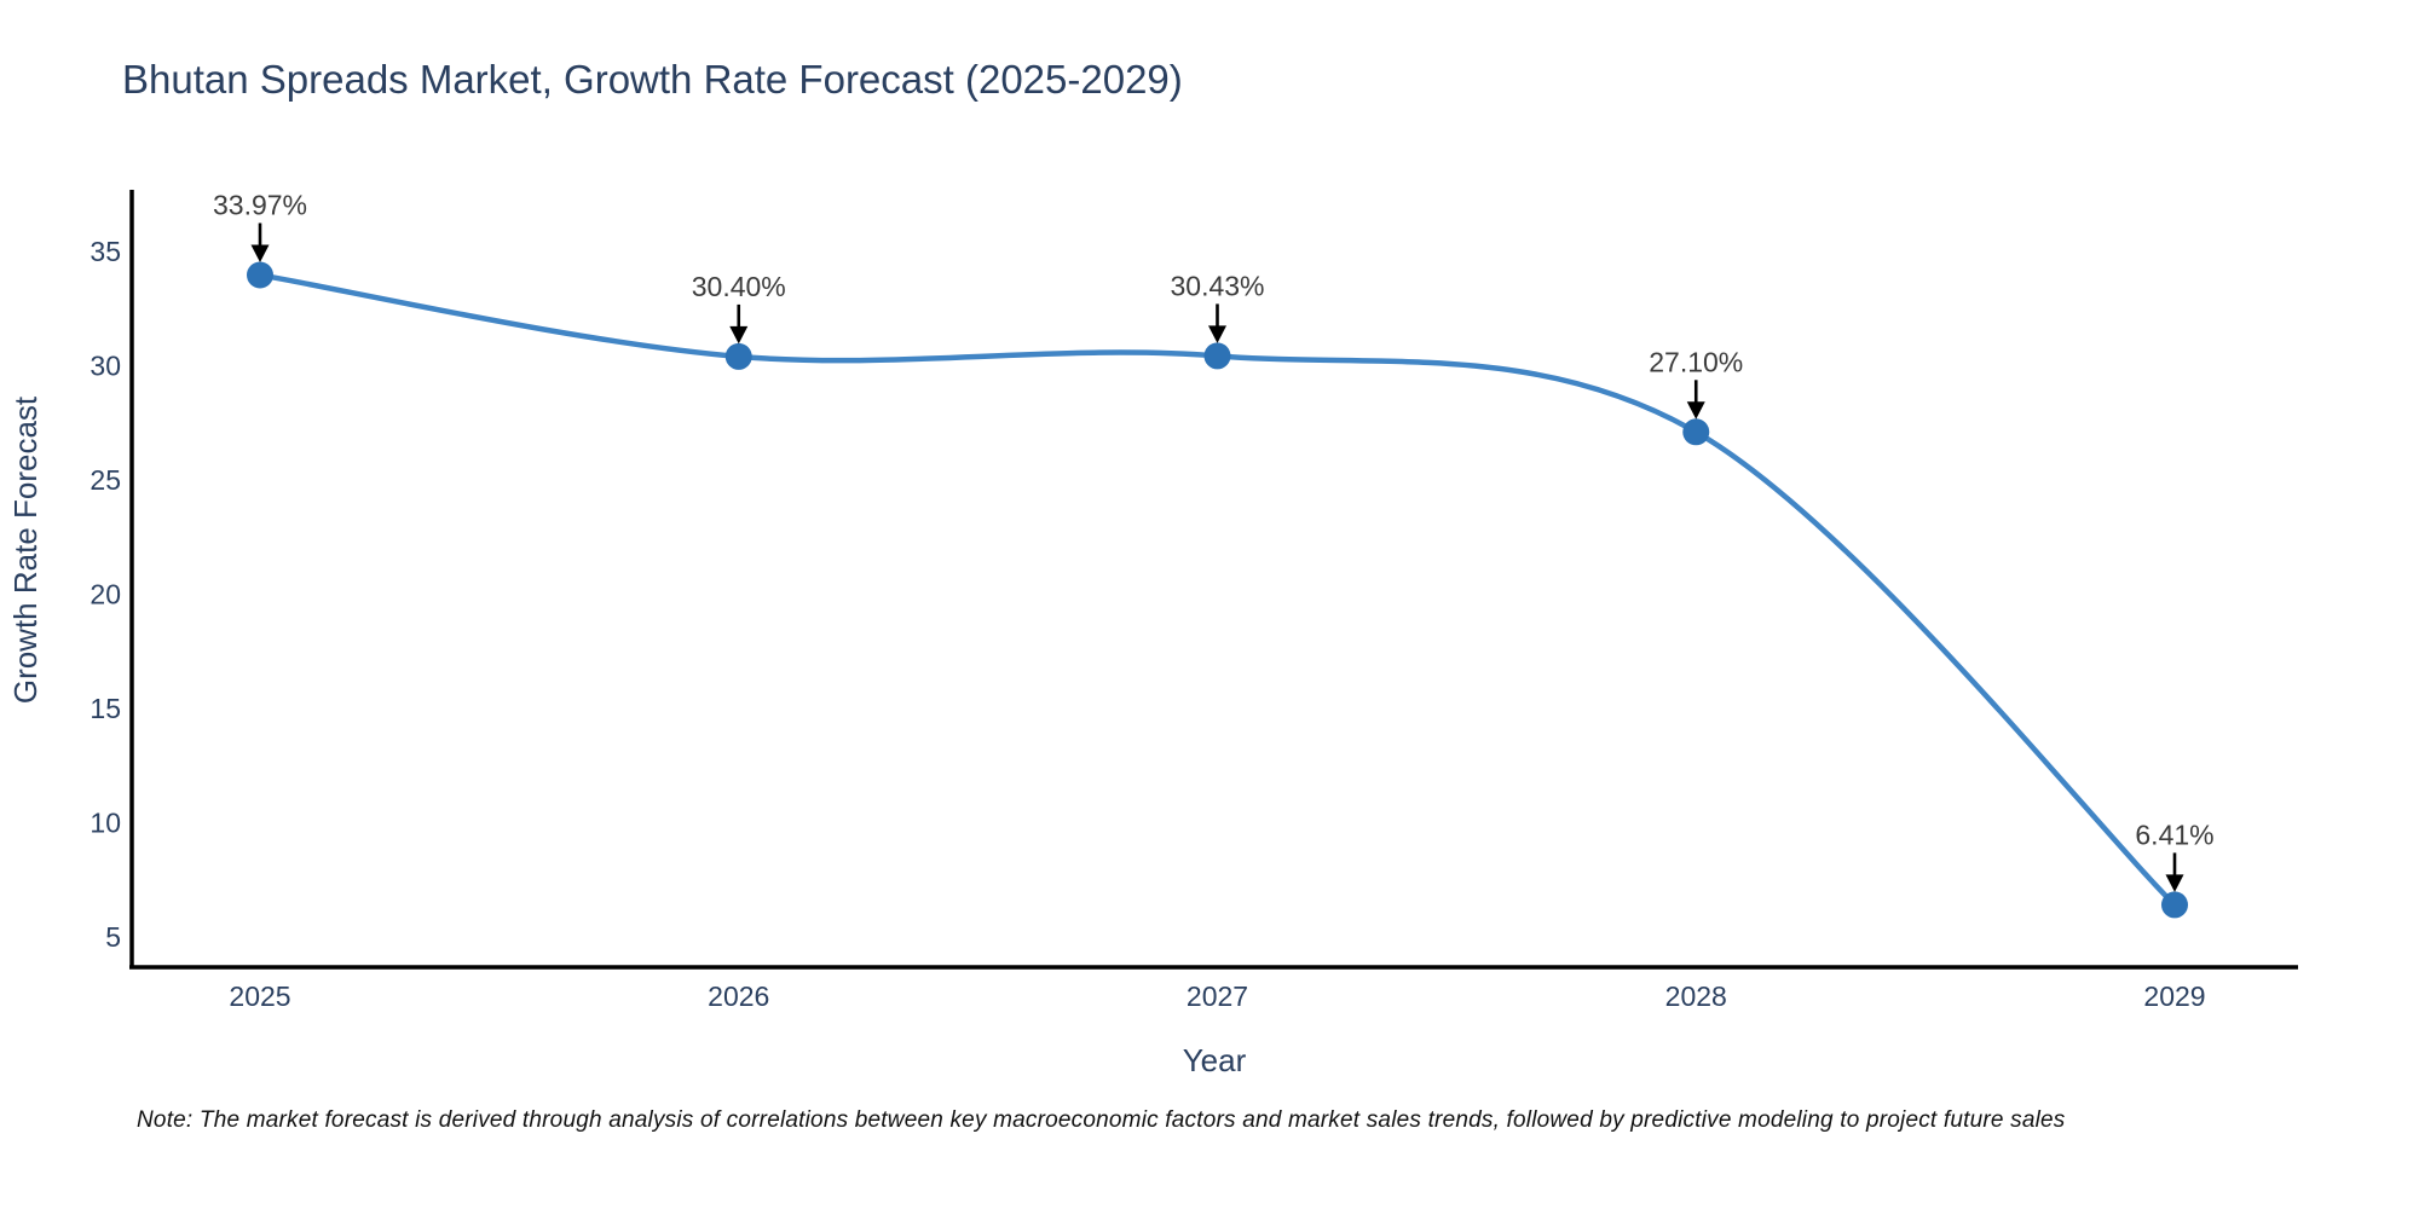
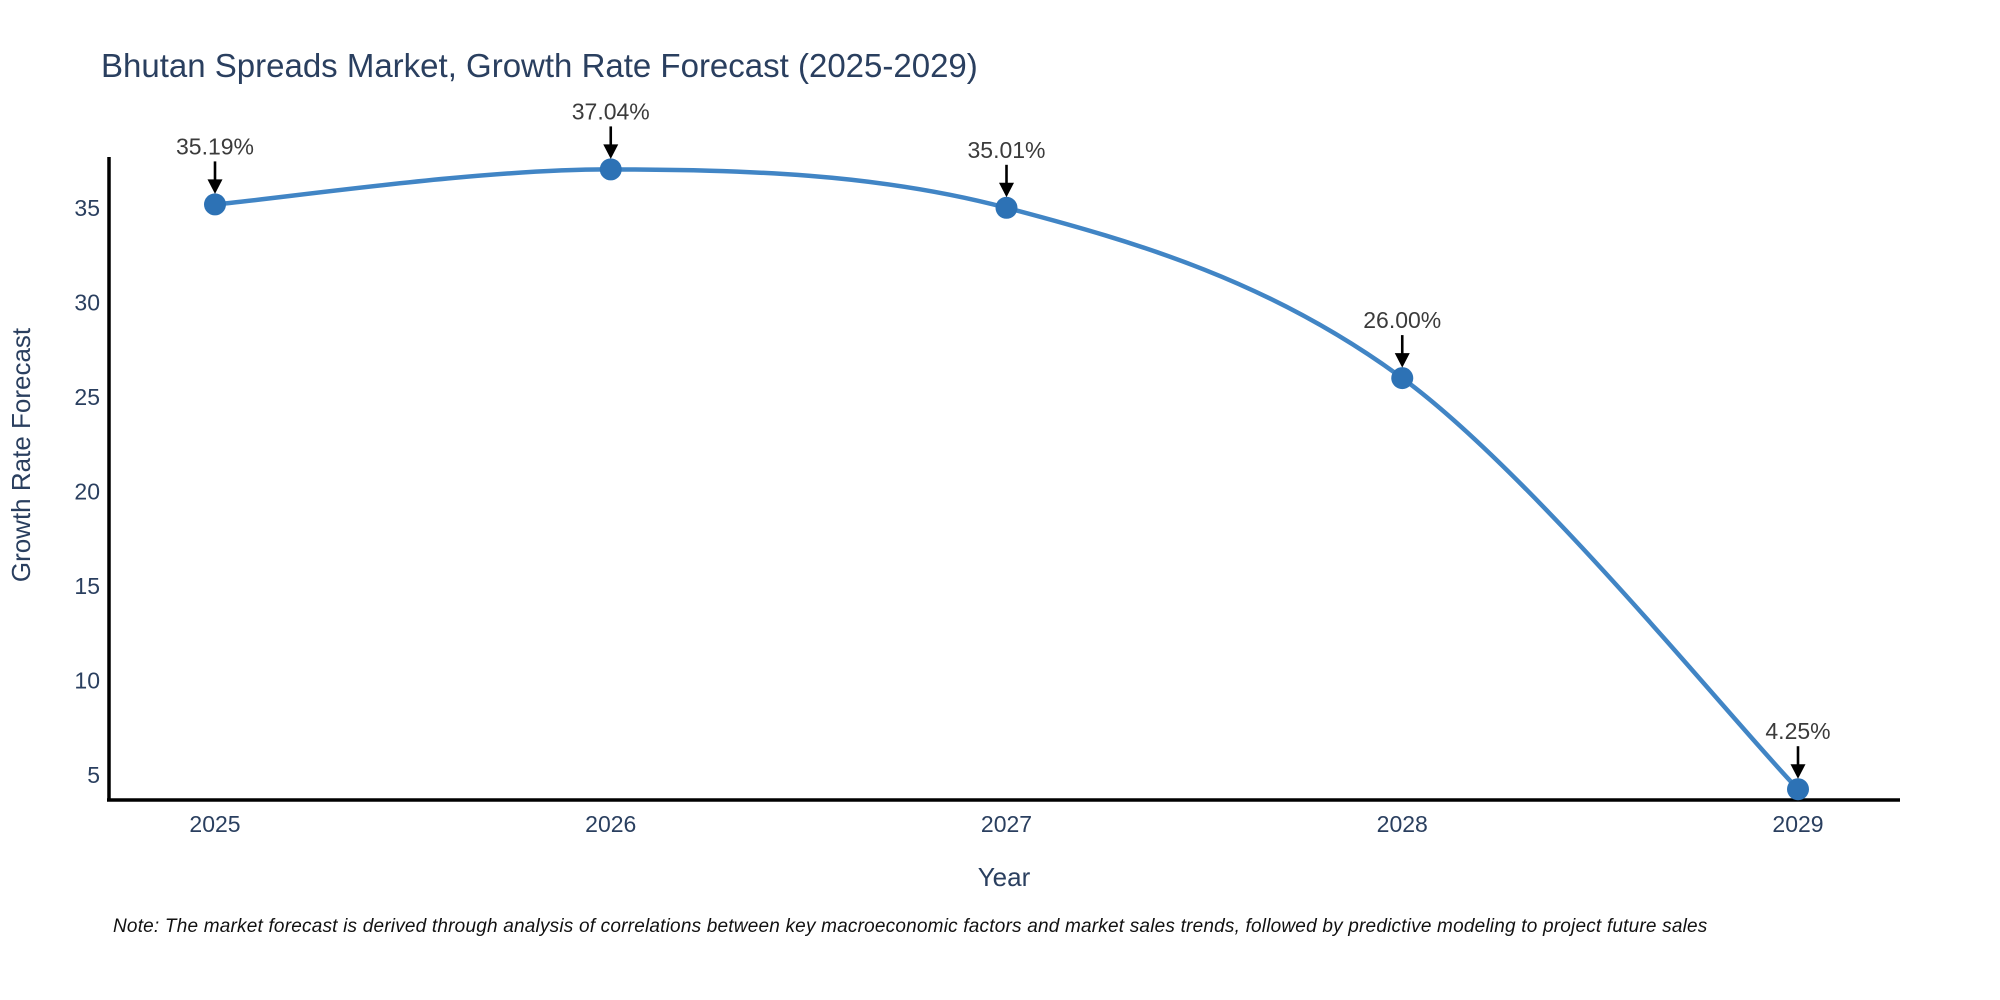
2025: 33.97% -> 35.19%
2026: 30.40% -> 37.04%
2027: 30.43% -> 35.01%
2028: 27.10% -> 26.00%
2029: 6.41% -> 4.25%
